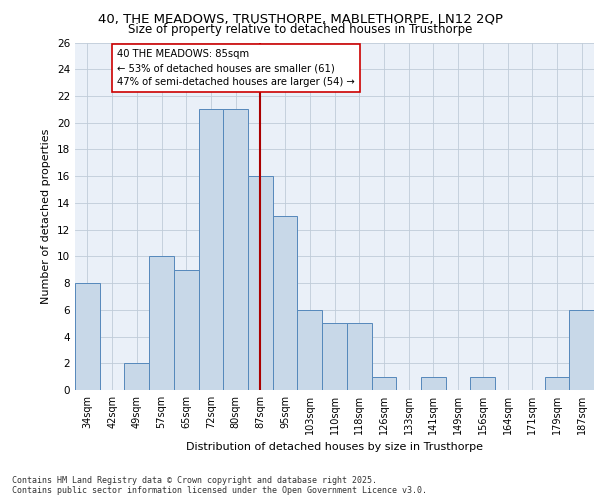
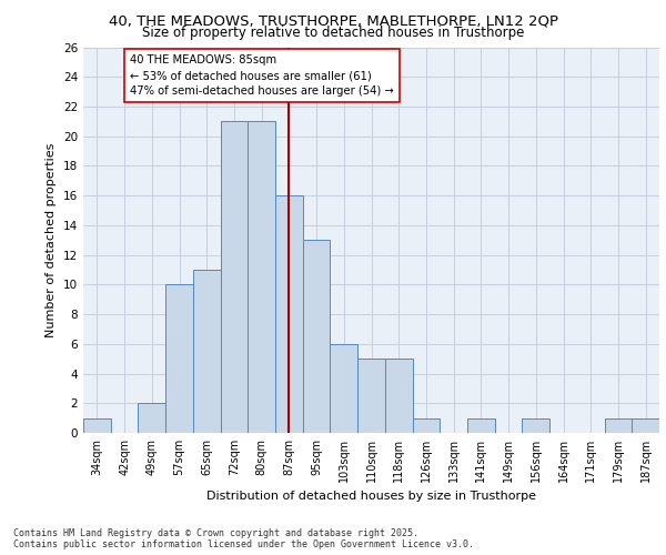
34sqm: 8 -> 1
65sqm: 9 -> 11
187sqm: 6 -> 1
